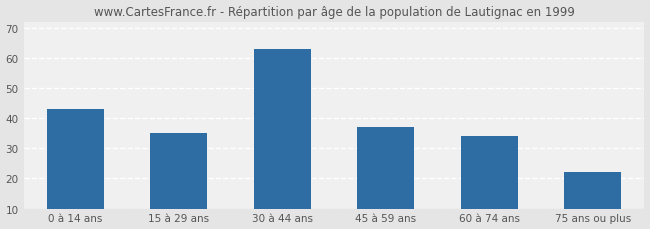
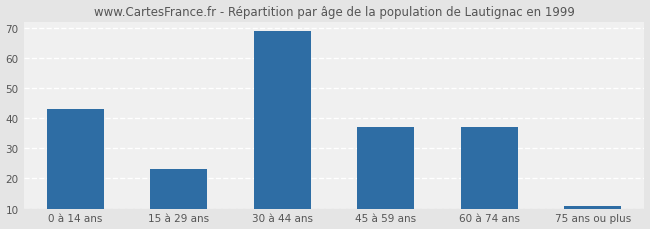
15 à 29 ans: 35 -> 23
30 à 44 ans: 63 -> 69
60 à 74 ans: 34 -> 37
75 ans ou plus: 22 -> 11
